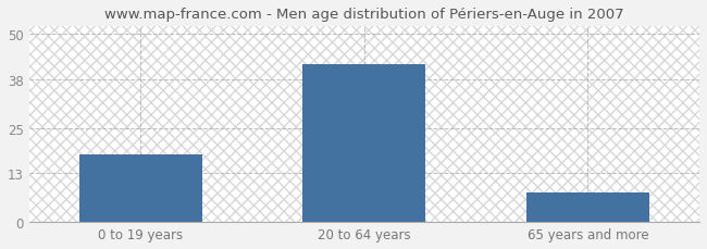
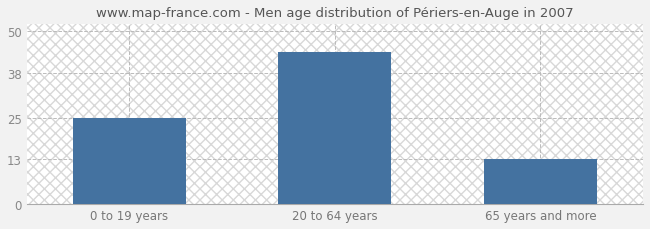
0 to 19 years: 18 -> 25
20 to 64 years: 42 -> 44
65 years and more: 8 -> 13
